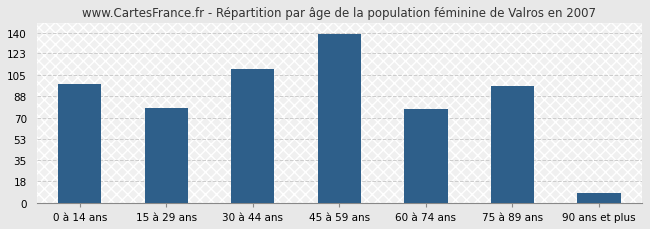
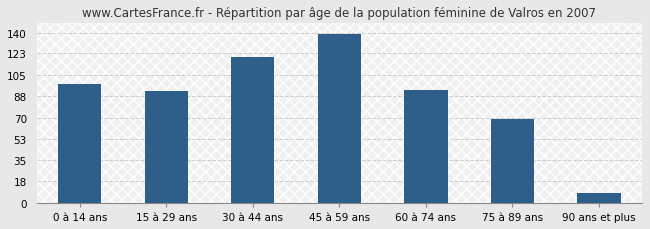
15 à 29 ans: 78 -> 92
30 à 44 ans: 110 -> 120
60 à 74 ans: 77 -> 93
75 à 89 ans: 96 -> 69
